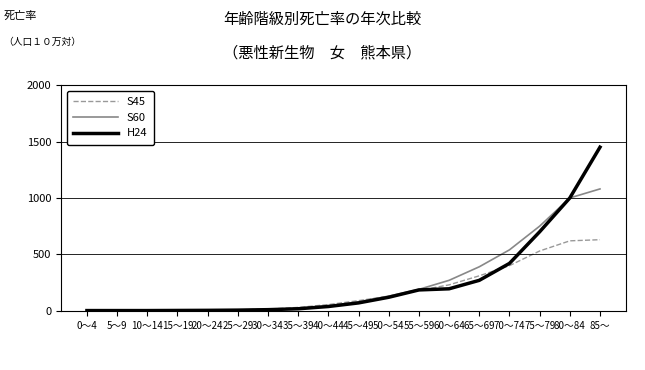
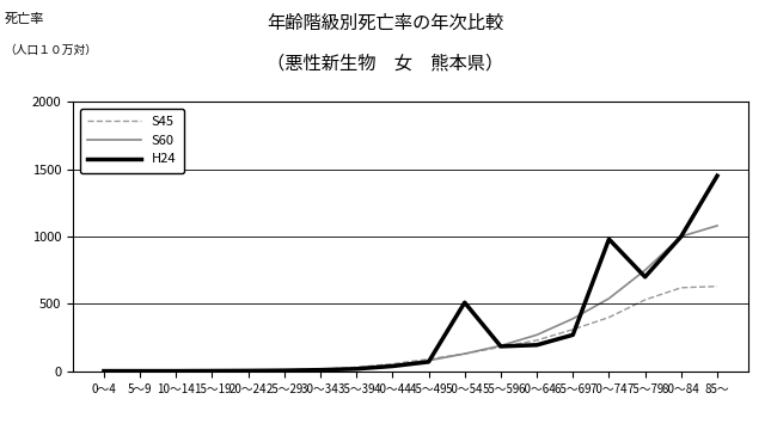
H24/50～54: 120 -> 510
H24/70～74: 420 -> 980
